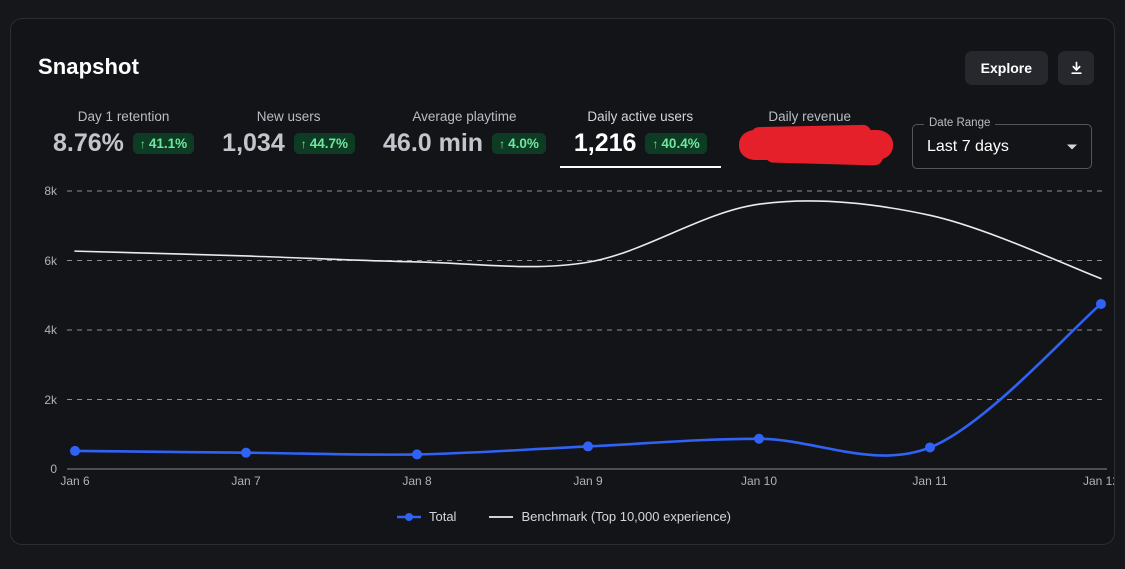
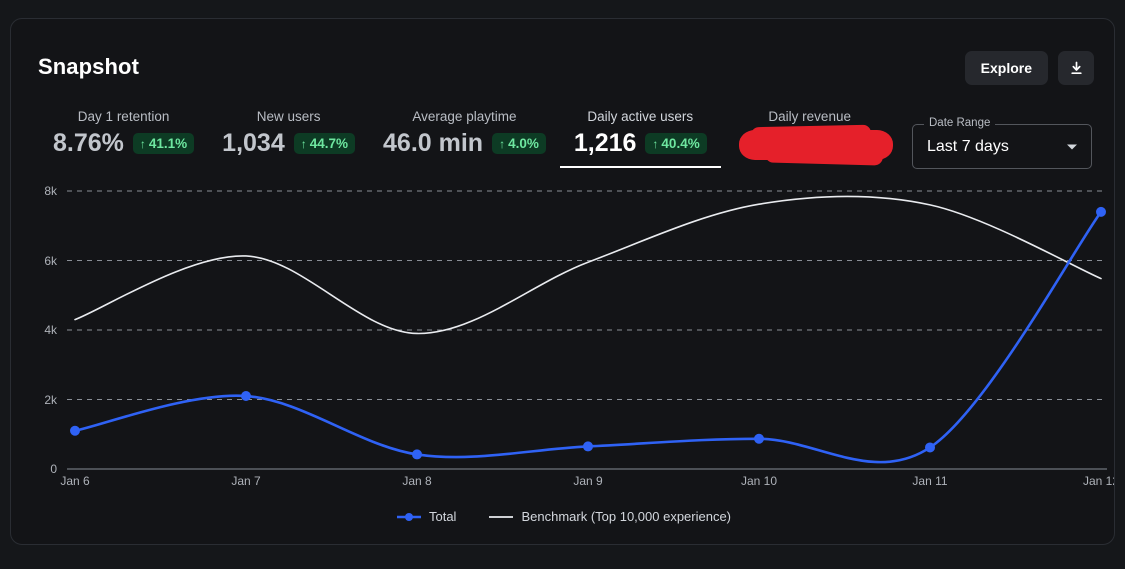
Total/Jan 6: 0.5k -> 1.1k
Benchmark (Top 10,000 experience)/Jan 6: 6.3k -> 4.3k
Total/Jan 7: 0.5k -> 2.1k
Benchmark (Top 10,000 experience)/Jan 8: 6.0k -> 3.9k
Benchmark (Top 10,000 experience)/Jan 11: 7.3k -> 7.6k
Total/Jan 12: 4.8k -> 7.4k
